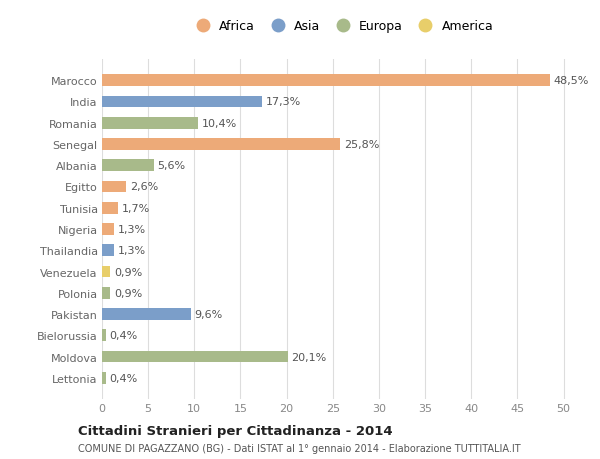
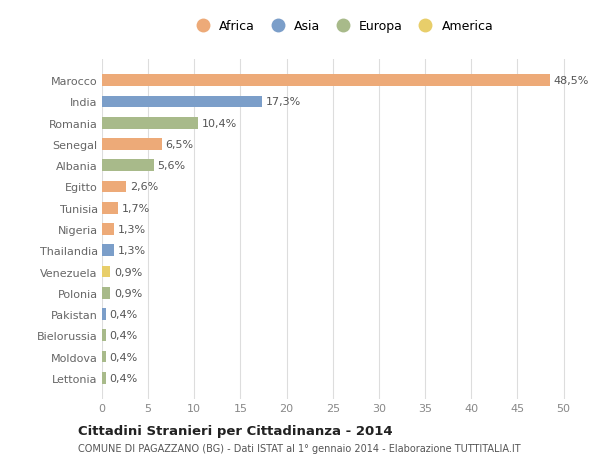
Senegal: 25,8% -> 6,5%
Pakistan: 9,6% -> 0,4%
Moldova: 20,1% -> 0,4%
